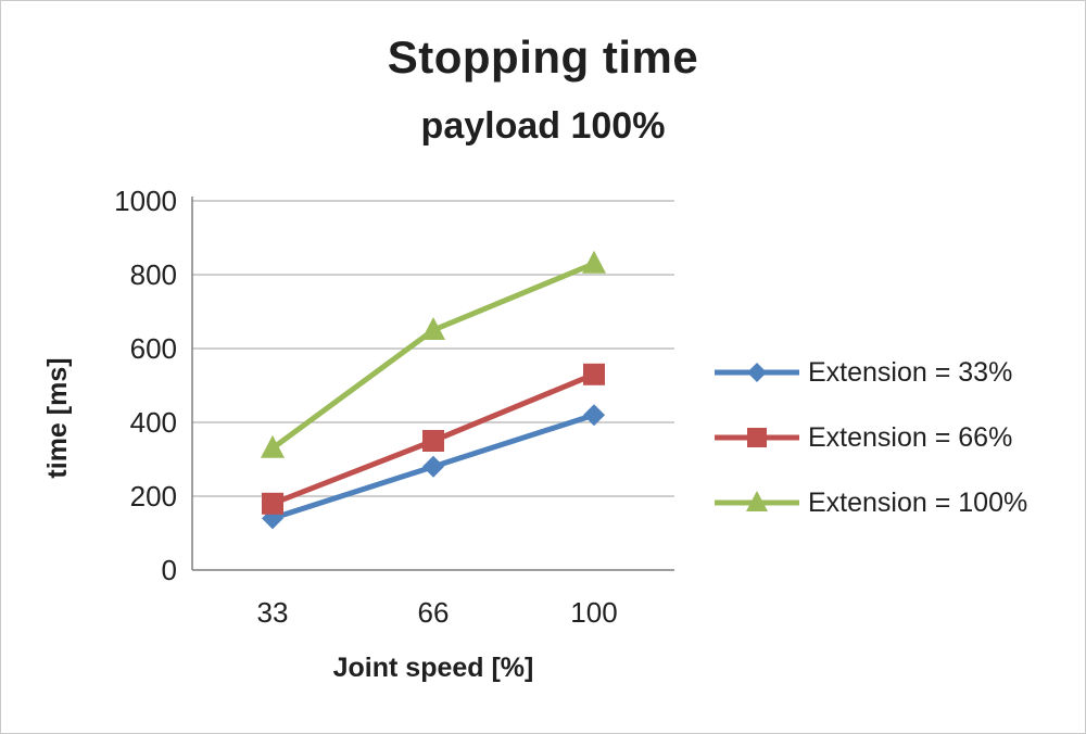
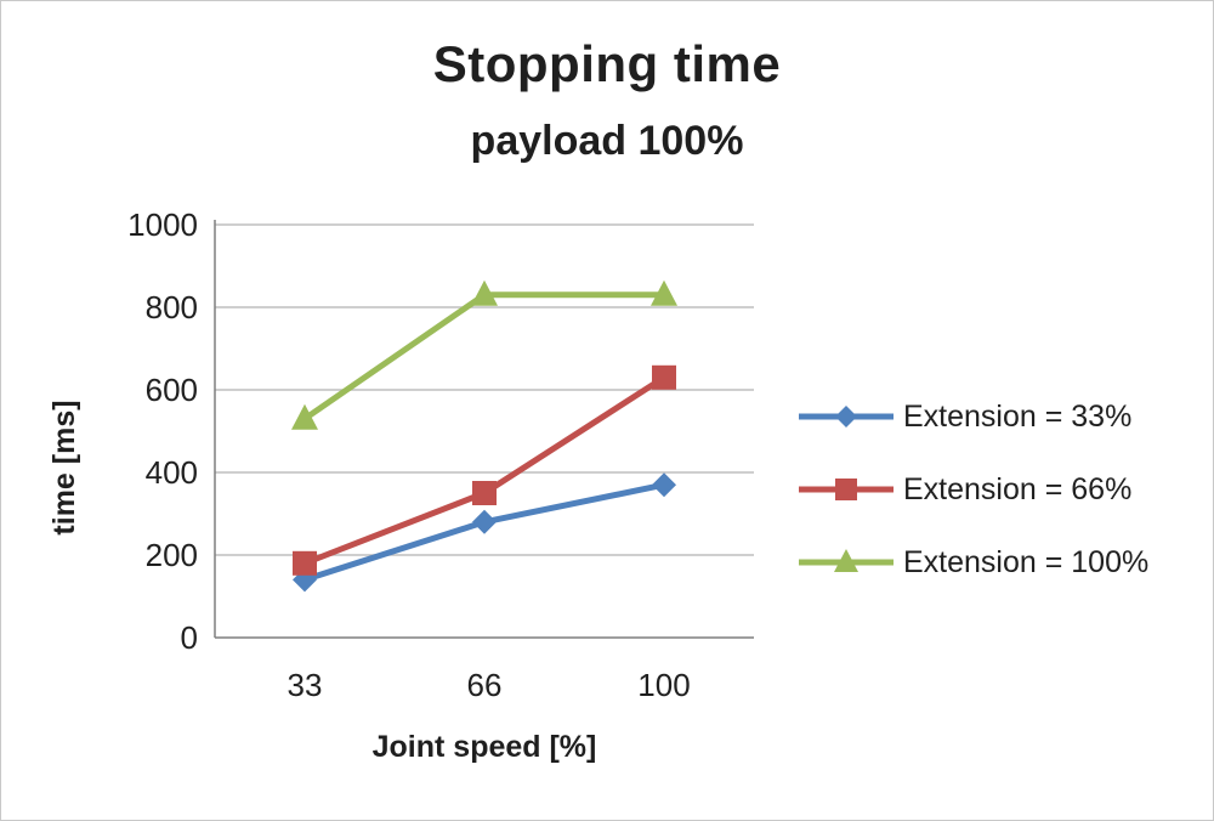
Extension = 100%/33: 330 -> 530
Extension = 100%/66: 650 -> 830
Extension = 33%/100: 420 -> 370
Extension = 66%/100: 530 -> 630
